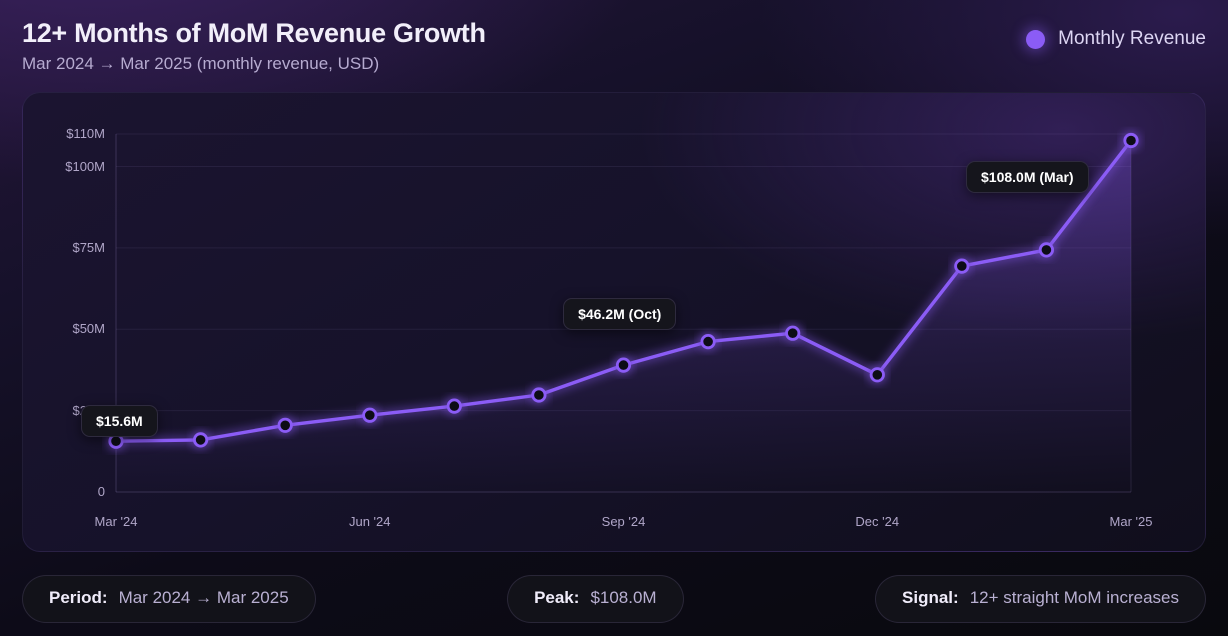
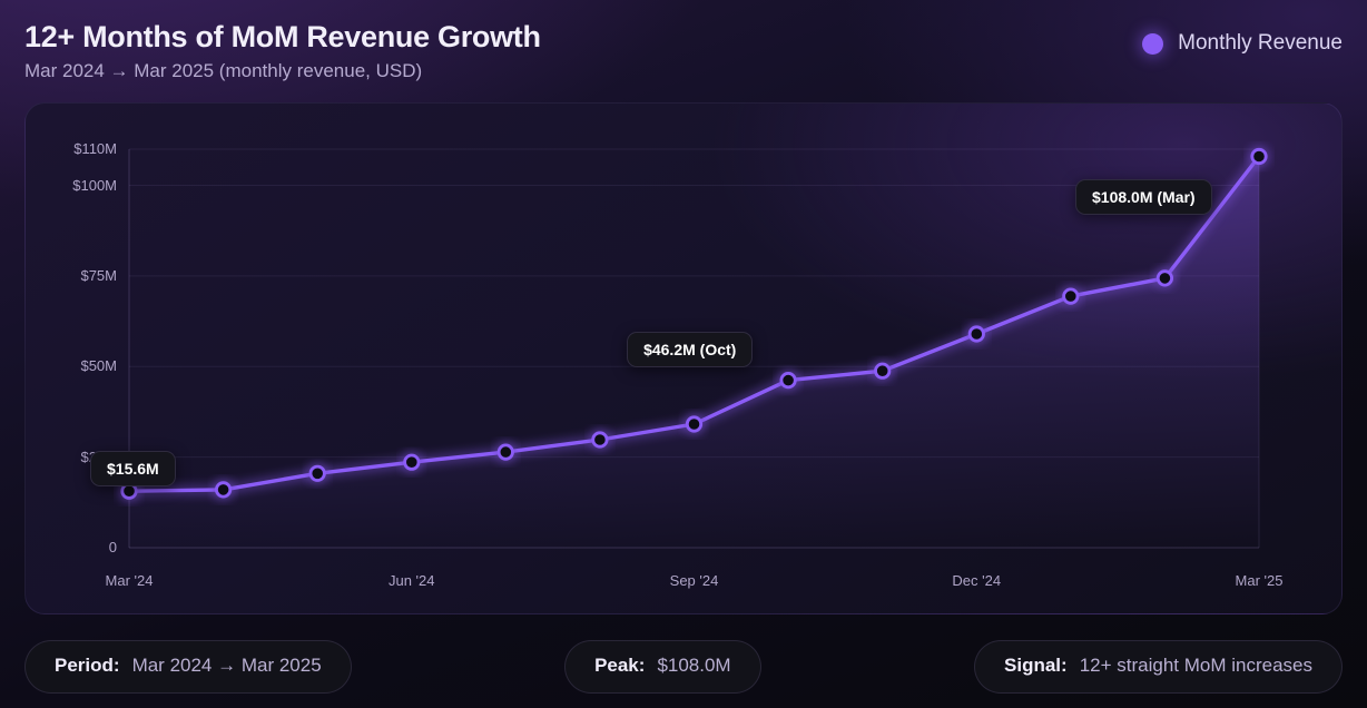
Sep '24: $39M -> $34M
Dec '24: $36M -> $59M
